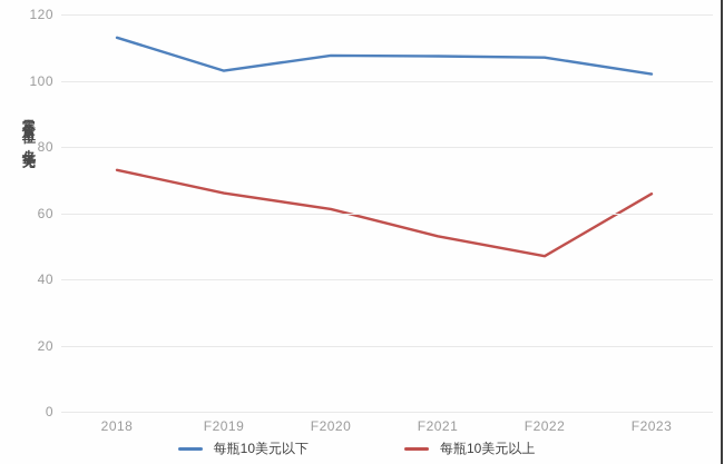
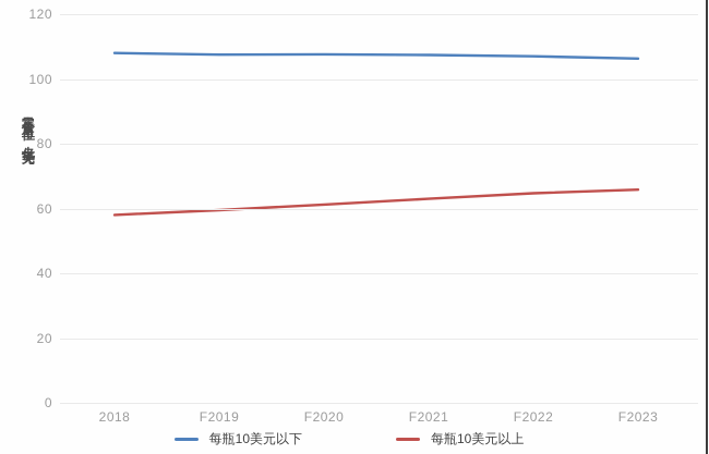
每瓶10美元以下/2018: 113 -> 108
每瓶10美元以上/2018: 73 -> 58
每瓶10美元以下/F2019: 103 -> 108
每瓶10美元以上/F2019: 66 -> 60
每瓶10美元以上/F2021: 53 -> 63
每瓶10美元以上/F2022: 47 -> 65
每瓶10美元以下/F2023: 102 -> 106
